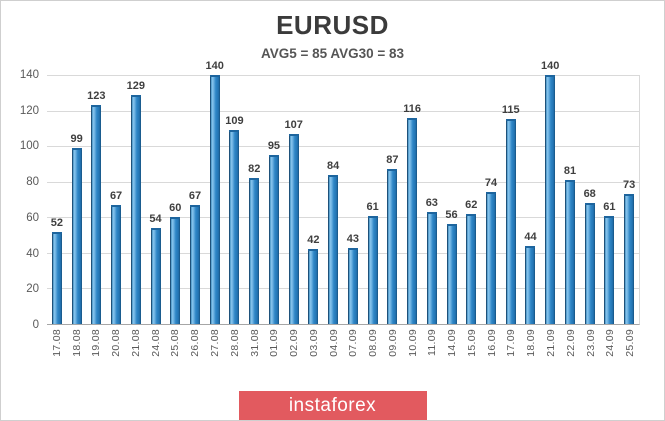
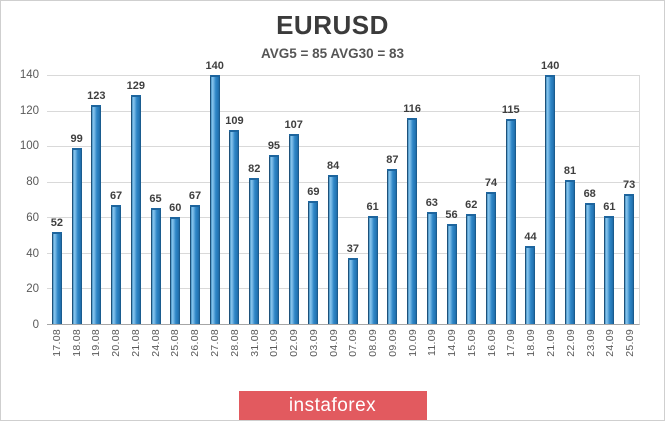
24.08: 54 -> 65
03.09: 42 -> 69
07.09: 43 -> 37
